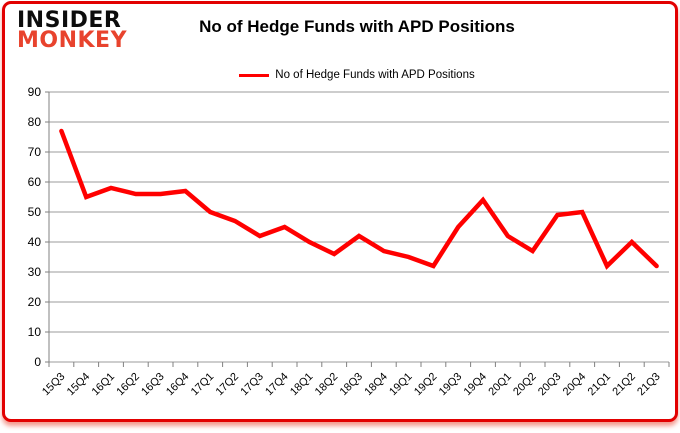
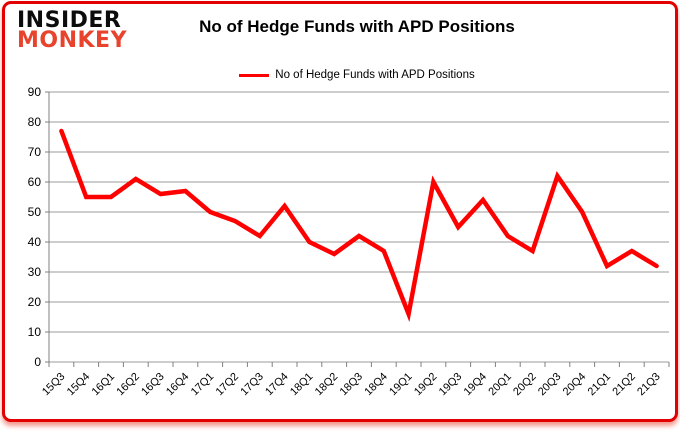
16Q1: 58 -> 55
16Q2: 56 -> 61
17Q4: 45 -> 52
19Q1: 35 -> 16
19Q2: 32 -> 60
20Q3: 49 -> 62
21Q2: 40 -> 37
